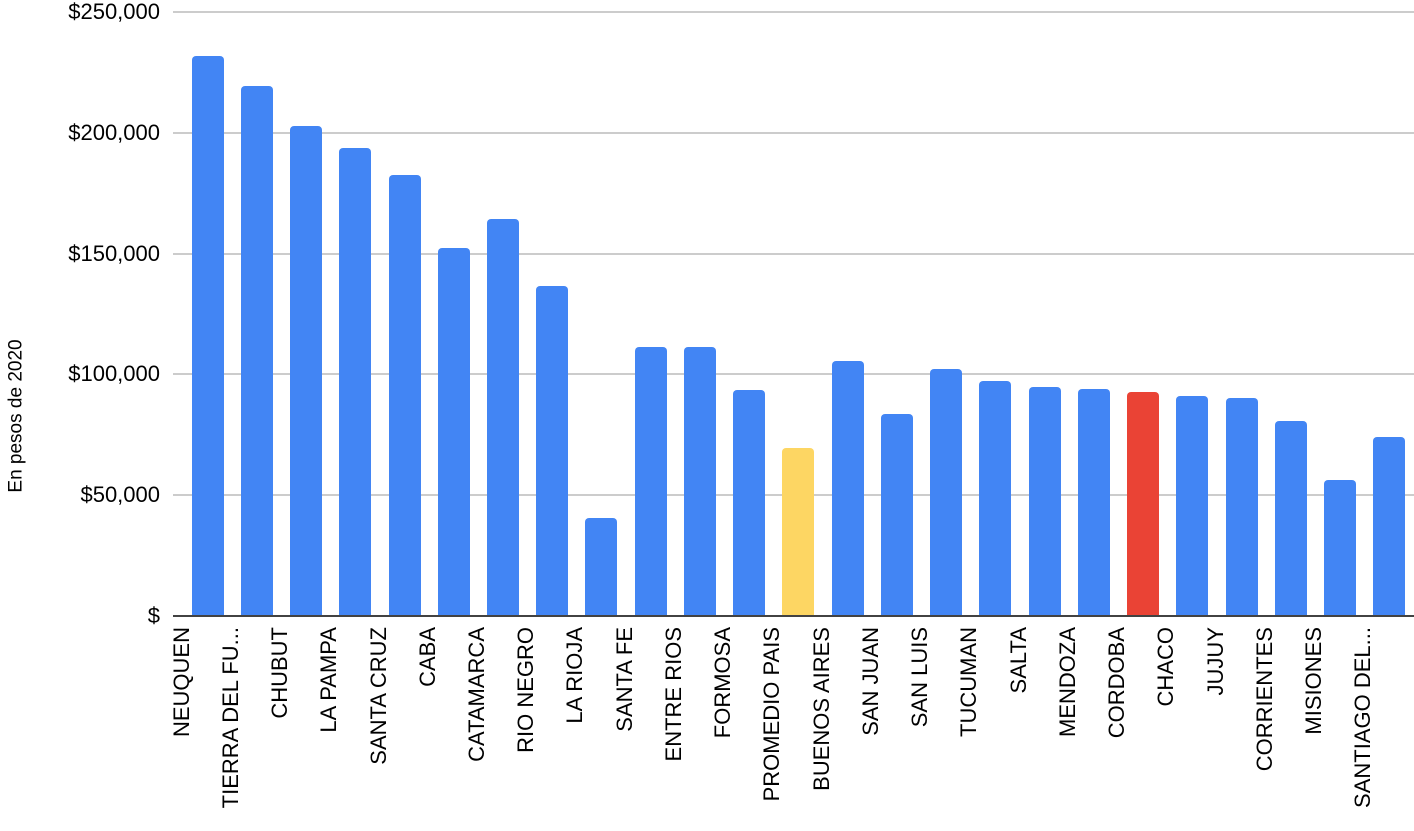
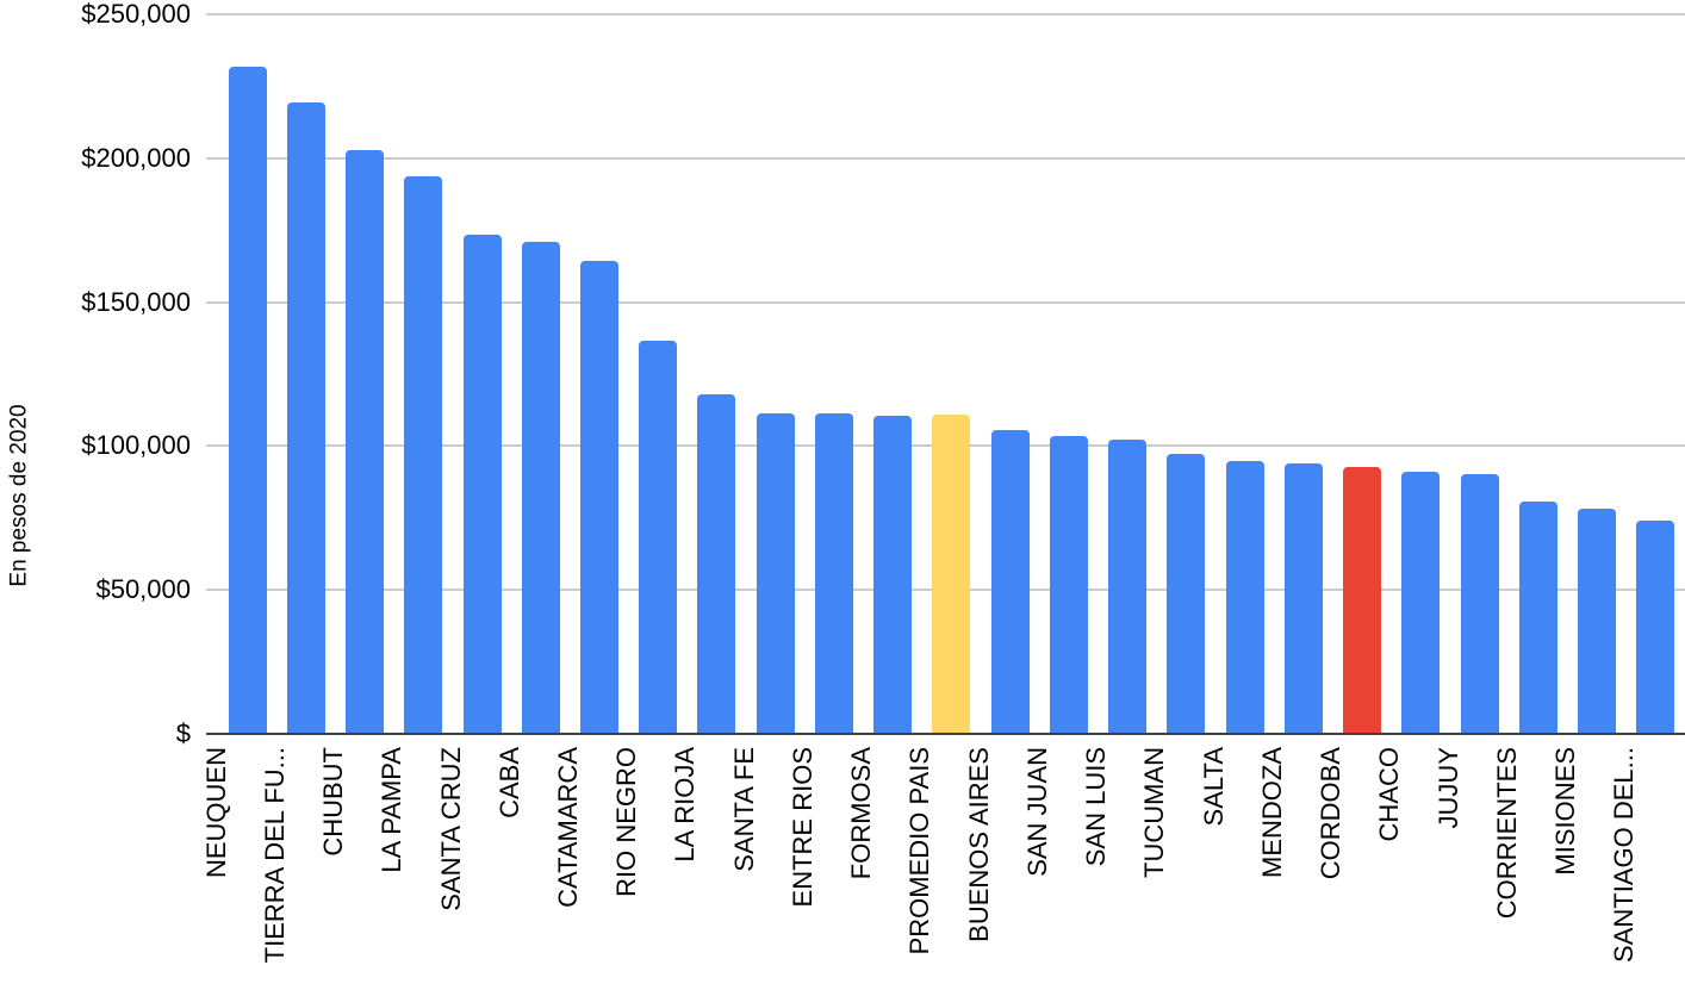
SANTA CRUZ: $182000 -> $173000
CABA: $152000 -> $170000
LA RIOJA: $40000 -> $118000
FORMOSA: $93000 -> $110000
PROMEDIO PAIS: $69000 -> $110000
SAN JUAN: $83000 -> $103000
MISIONES: $56000 -> $78000
